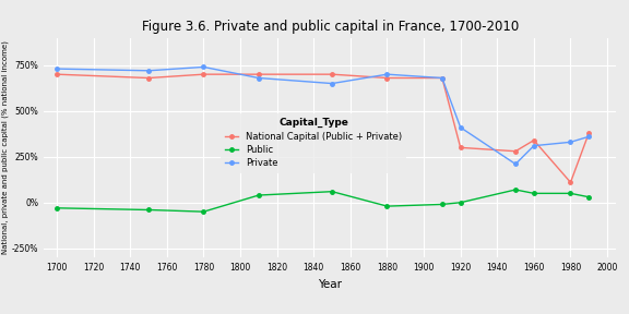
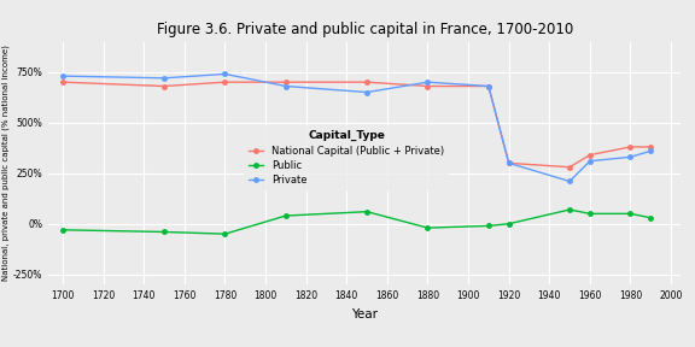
Private/1920: 410% -> 300%
National Capital (Public + Private)/1980: 110% -> 380%
